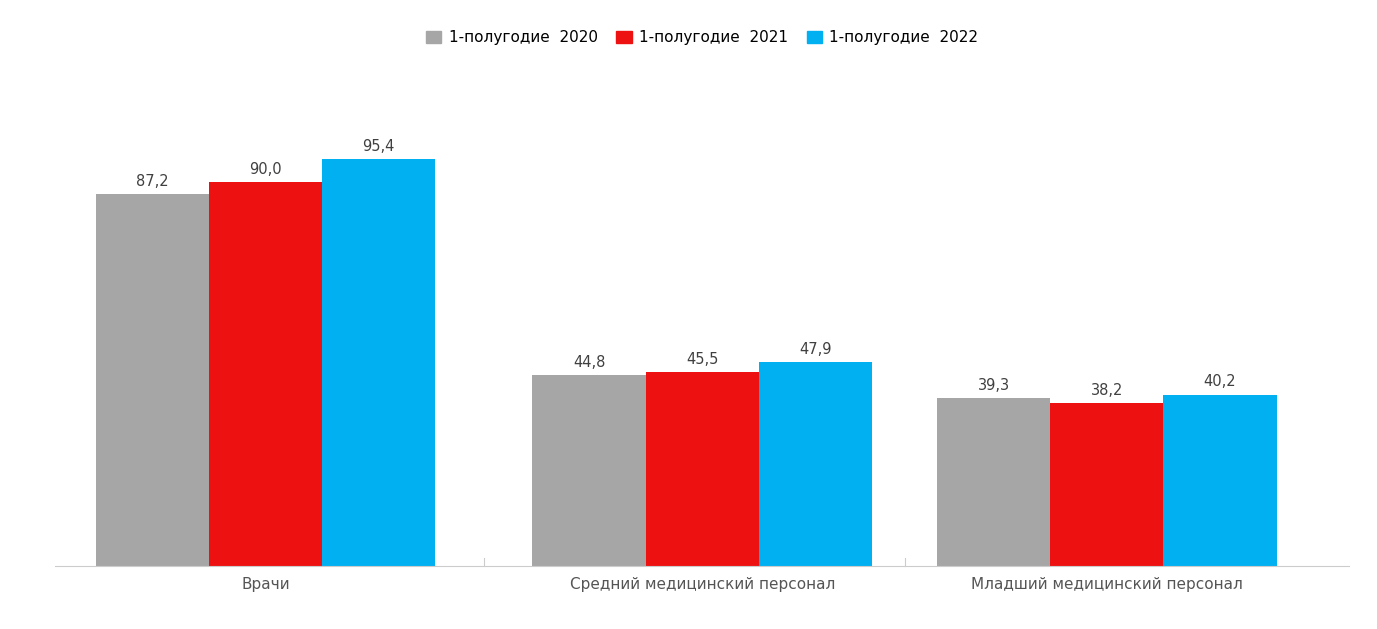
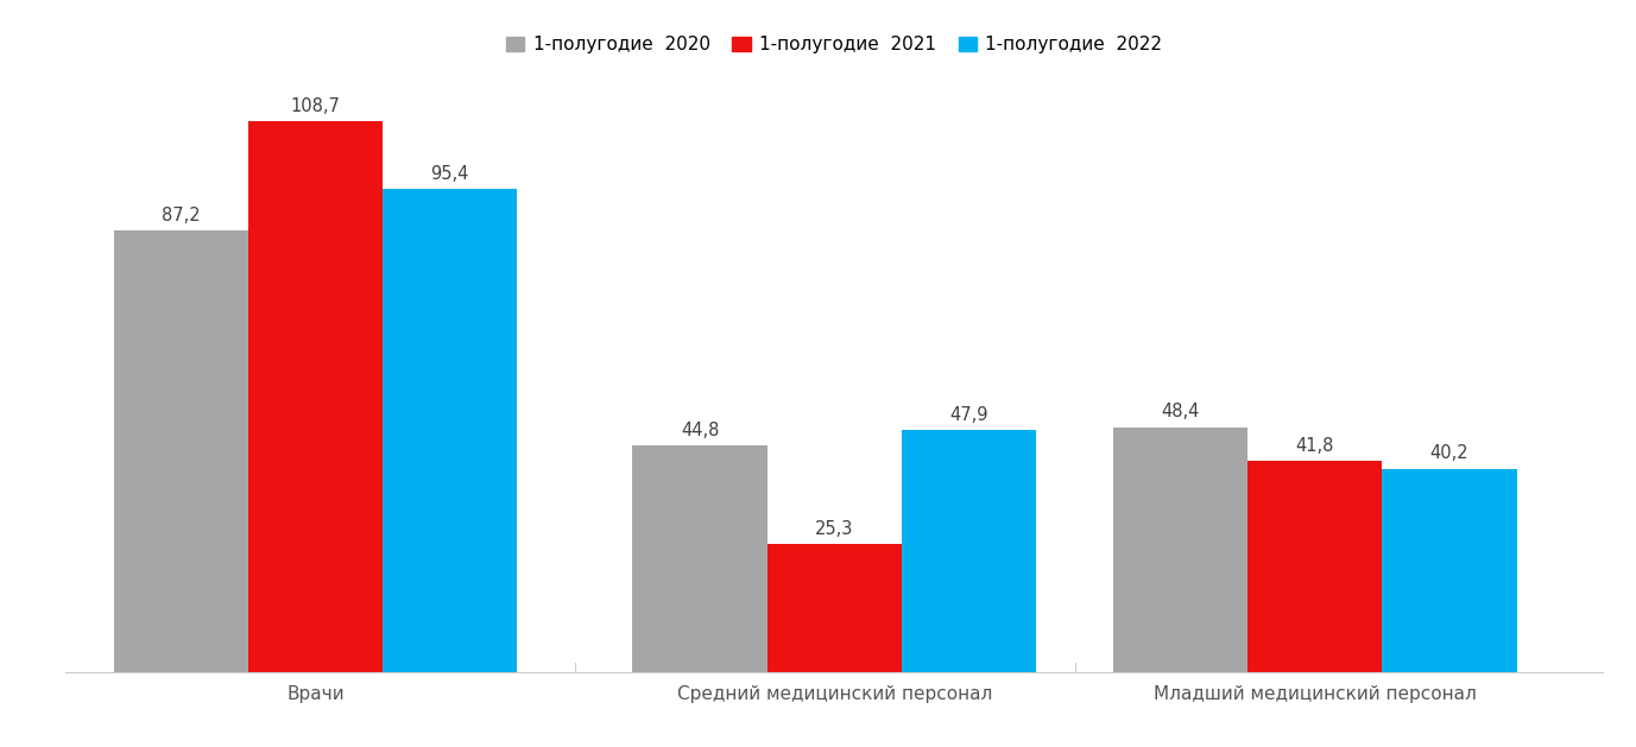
1-полугодие 2021/Врачи: 90,0 -> 108,7
1-полугодие 2021/Средний медицинский персонал: 45,5 -> 25,3
1-полугодие 2020/Младший медицинский персонал: 39,3 -> 48,4
1-полугодие 2021/Младший медицинский персонал: 38,2 -> 41,8
